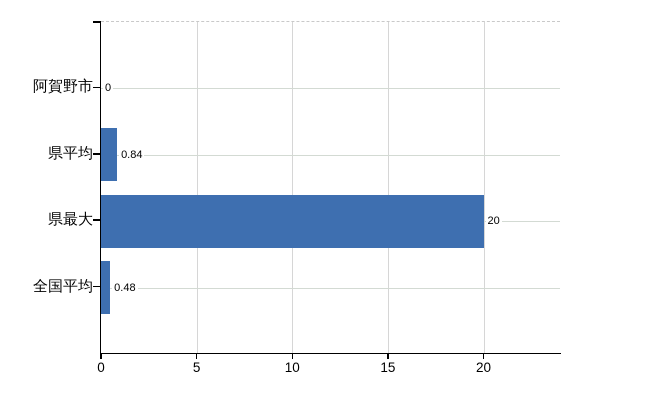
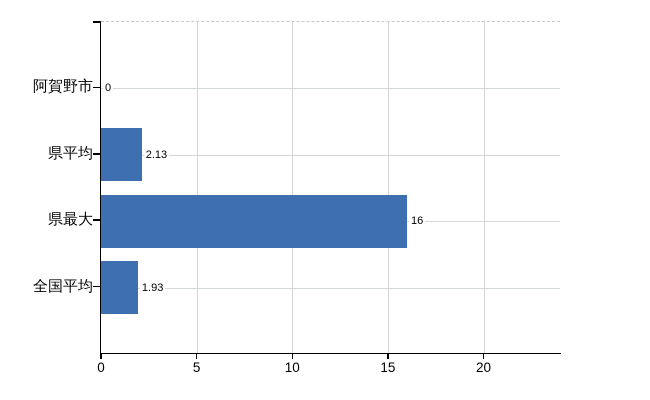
県平均: 0.84 -> 2.13
県最大: 20 -> 16
全国平均: 0.48 -> 1.93
